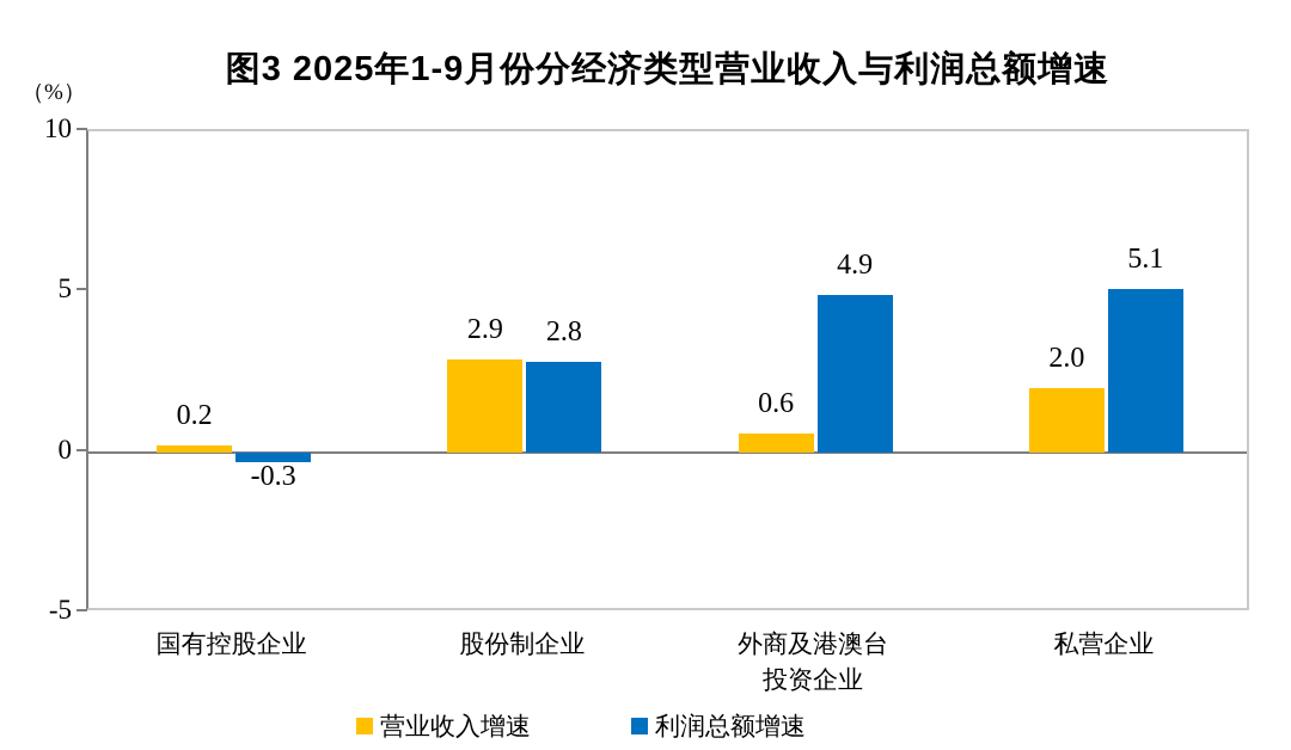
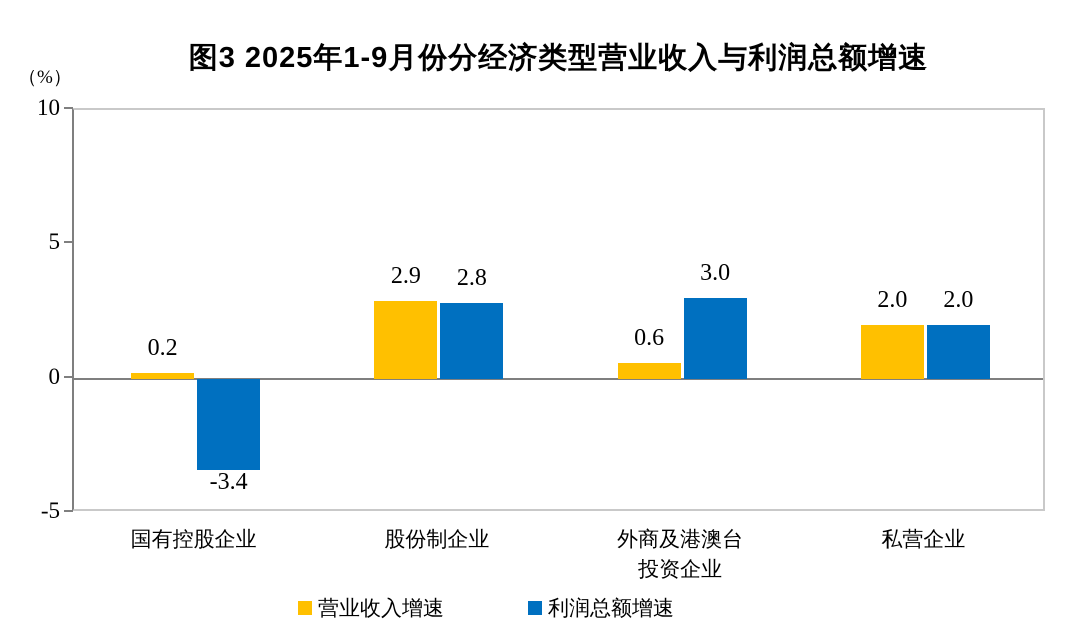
利润总额增速/国有控股企业: -0.3 -> -3.4
利润总额增速/外商及港澳台 投资企业: 4.9 -> 3.0
利润总额增速/私营企业: 5.1 -> 2.0
